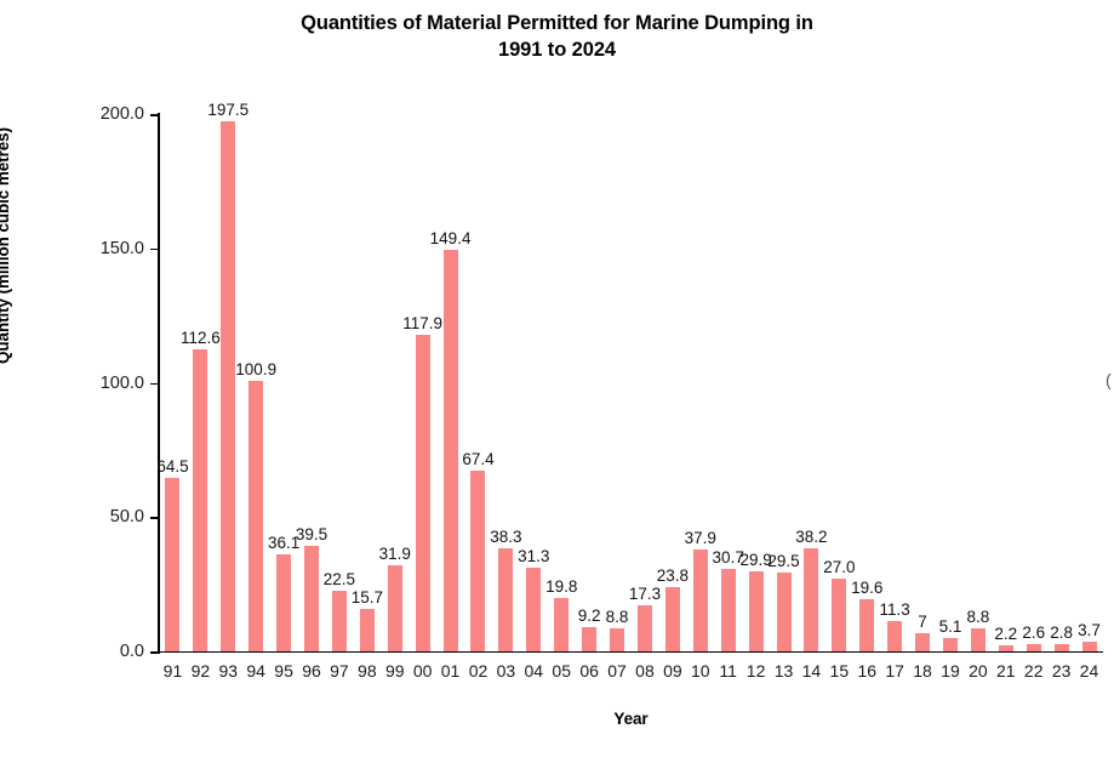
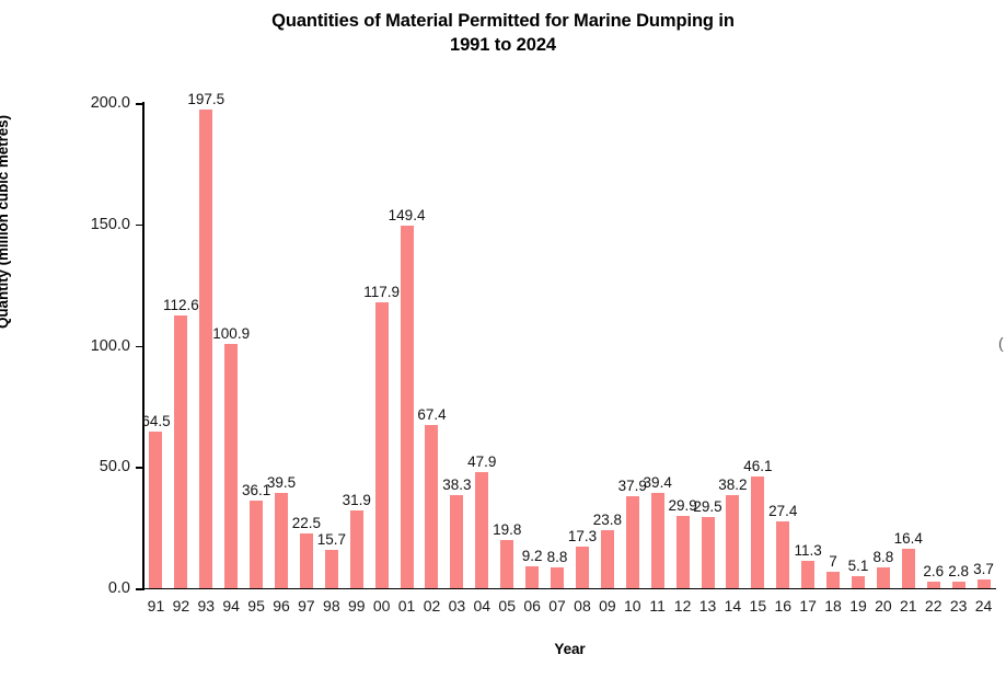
04: 31.3 -> 47.9
11: 30.7 -> 39.4
15: 27.0 -> 46.1
16: 19.6 -> 27.4
21: 2.2 -> 16.4
